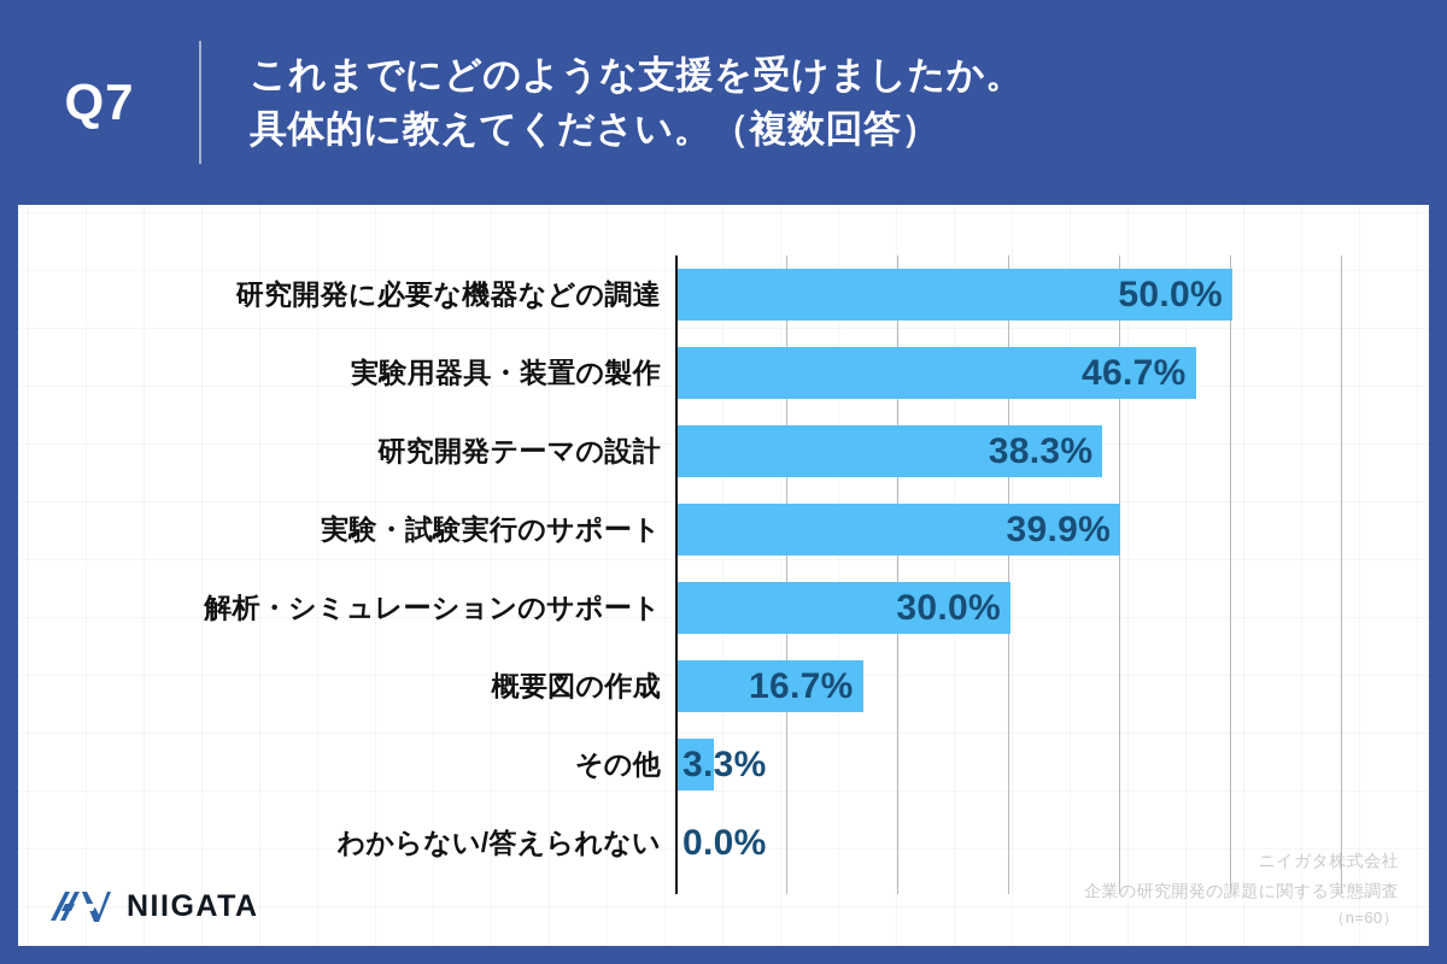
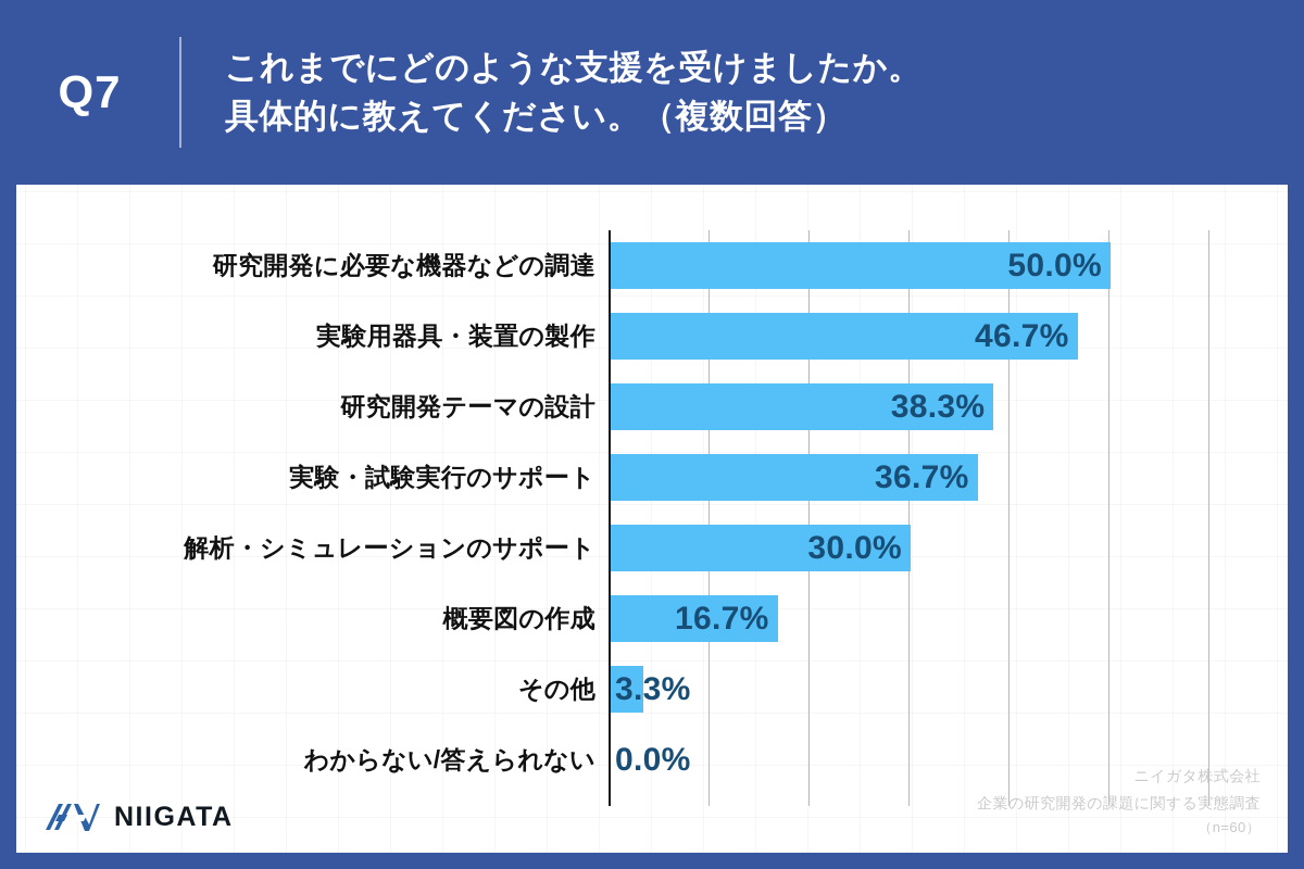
実験・試験実行のサポート: 39.9% -> 36.7%
